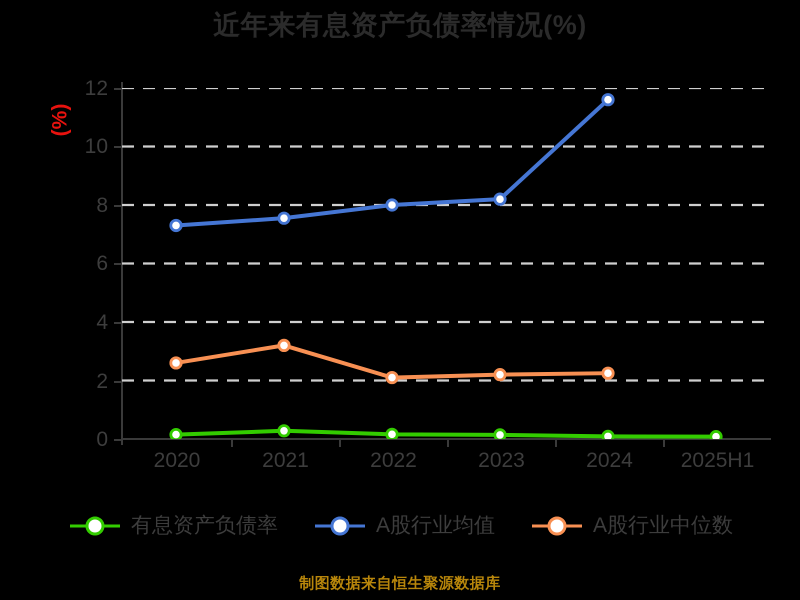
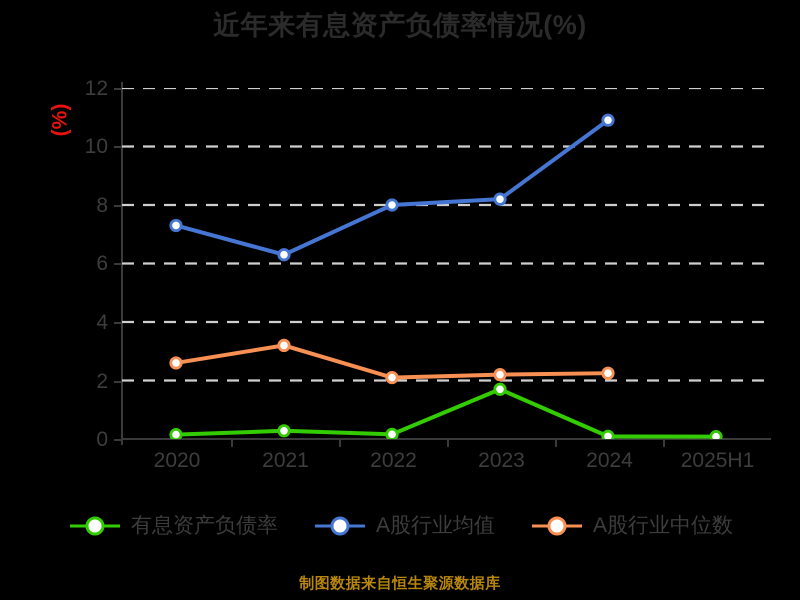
A股行业均值/2021: 7.5 -> 6.3
有息资产负债率/2023: 0.1 -> 1.7
A股行业均值/2024: 11.6 -> 10.9
